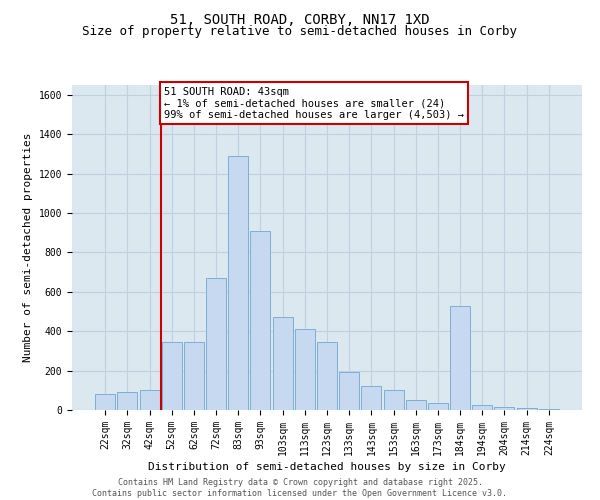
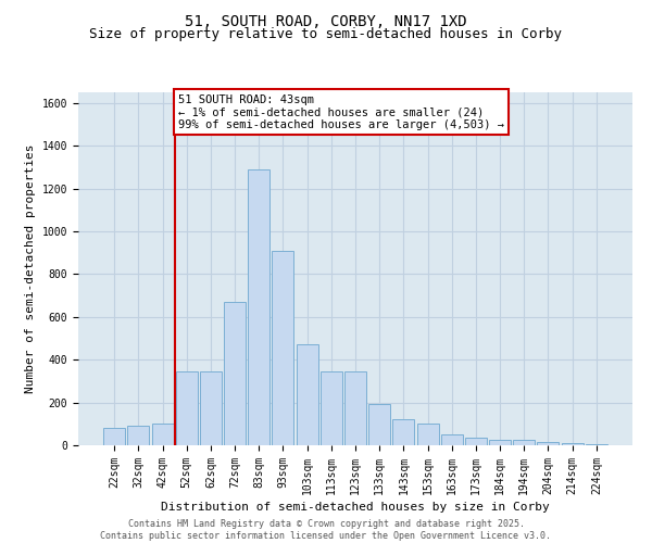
113sqm: 410 -> 340
184sqm: 530 -> 20
